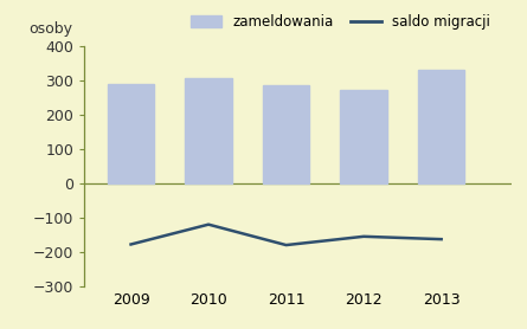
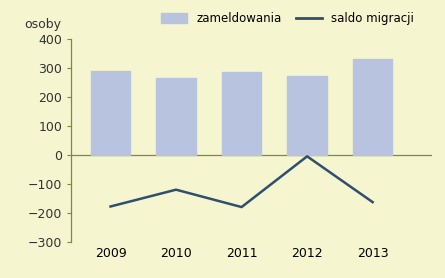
zameldowania/2010: 307 -> 265
saldo migracji/2012: -155 -> -5
